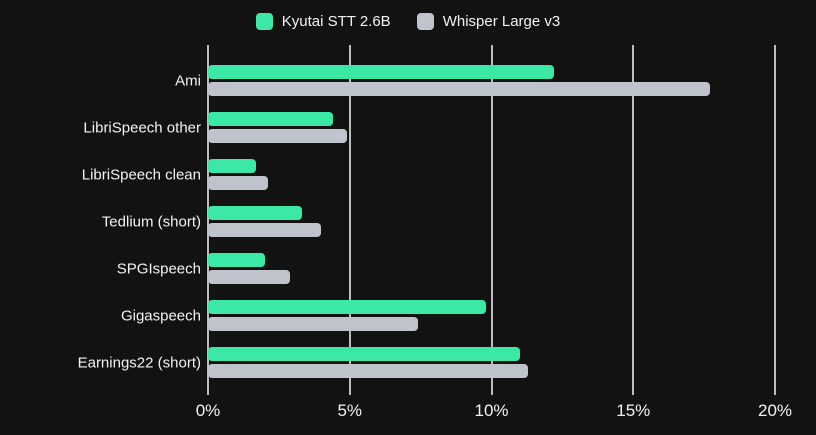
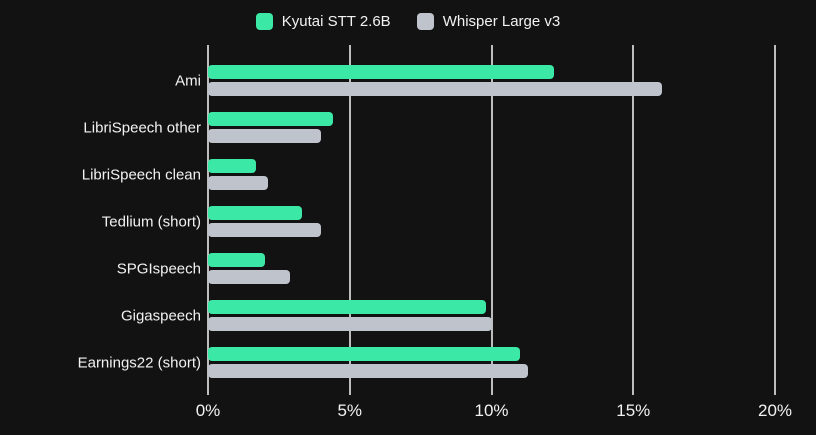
Whisper Large v3/Ami: 17.7% -> 16.0%
Whisper Large v3/LibriSpeech other: 4.9% -> 4.0%
Whisper Large v3/Gigaspeech: 7.4% -> 10.0%
